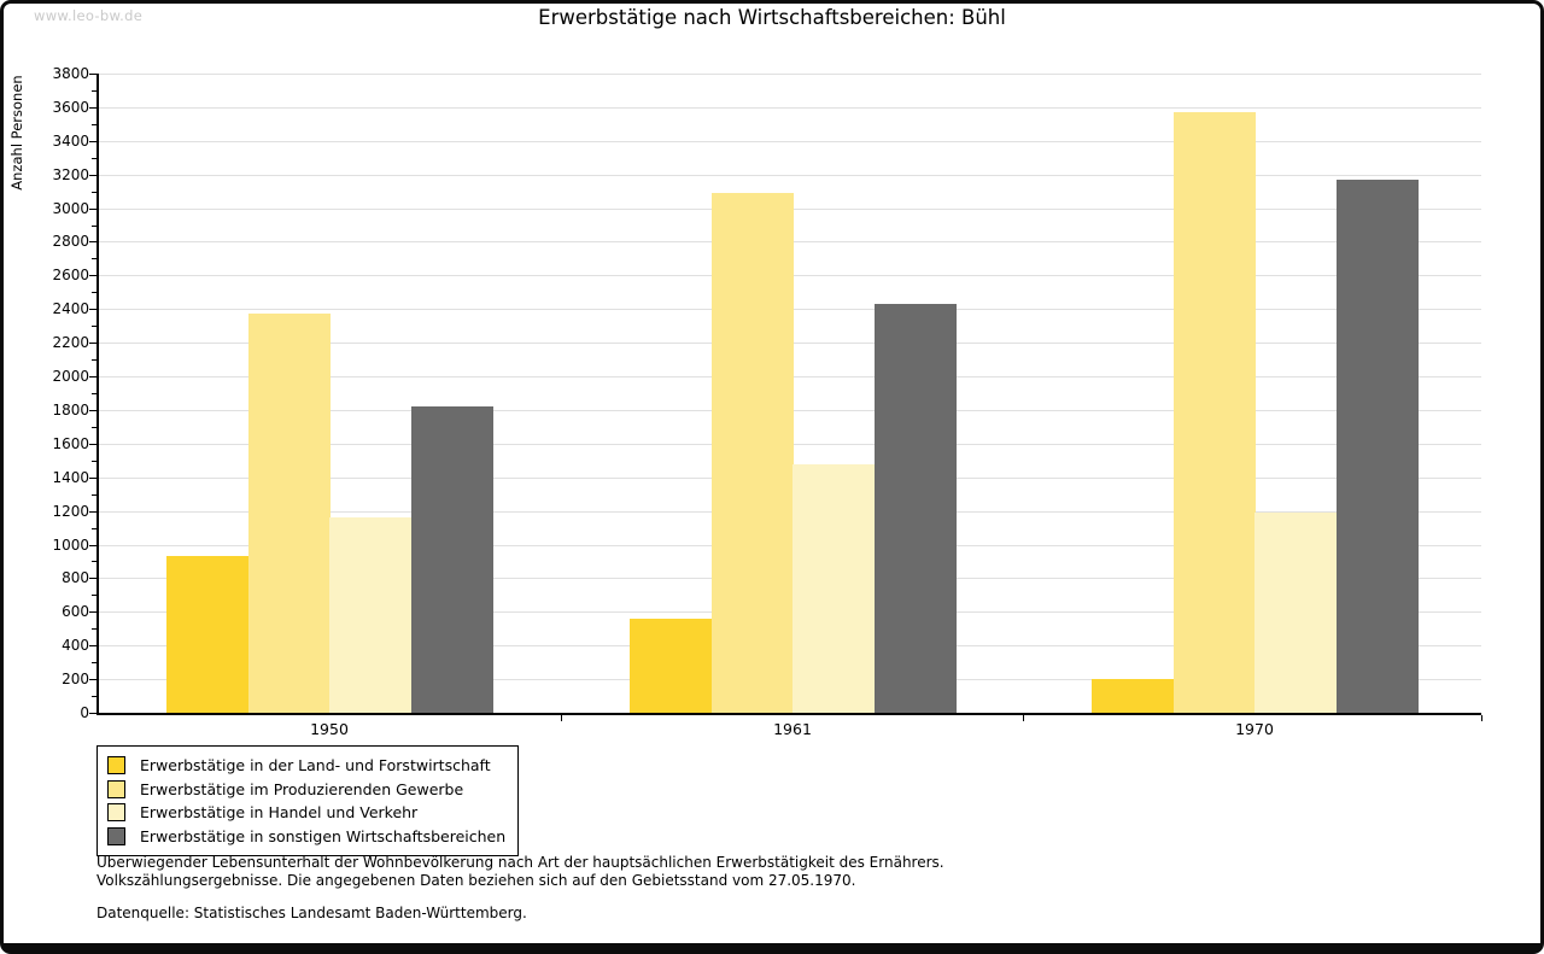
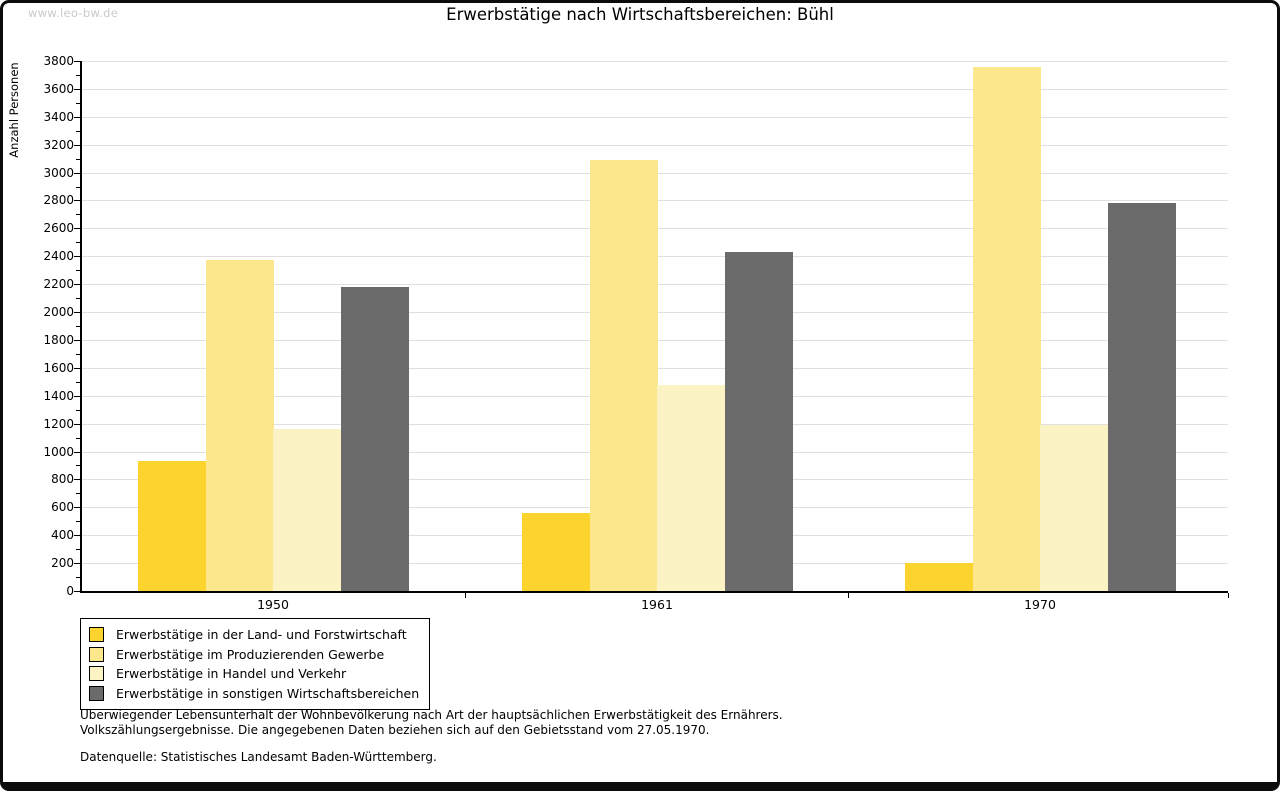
Erwerbstätige in sonstigen Wirtschaftsbereichen/1950: 1820 -> 2180
Erwerbstätige im Produzierenden Gewerbe/1970: 3570 -> 3760
Erwerbstätige in sonstigen Wirtschaftsbereichen/1970: 3170 -> 2780
